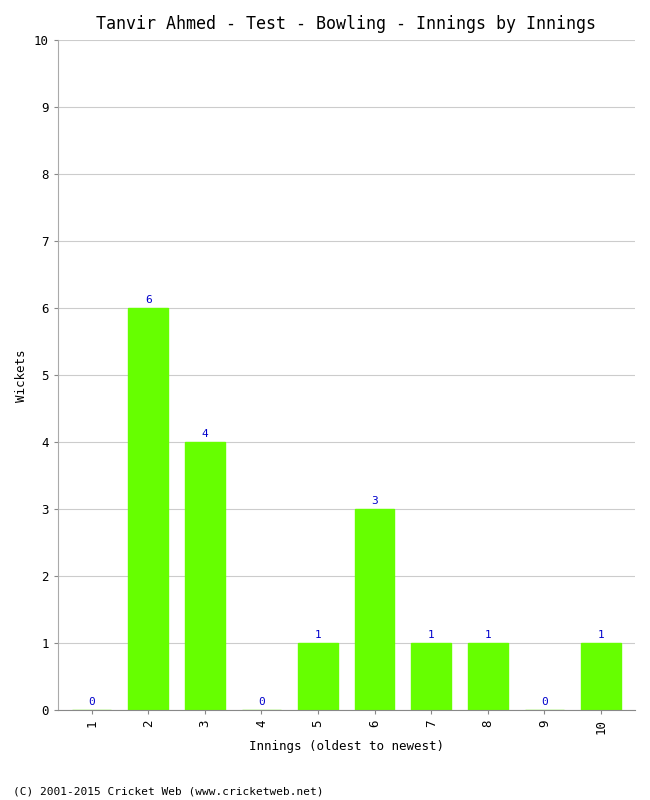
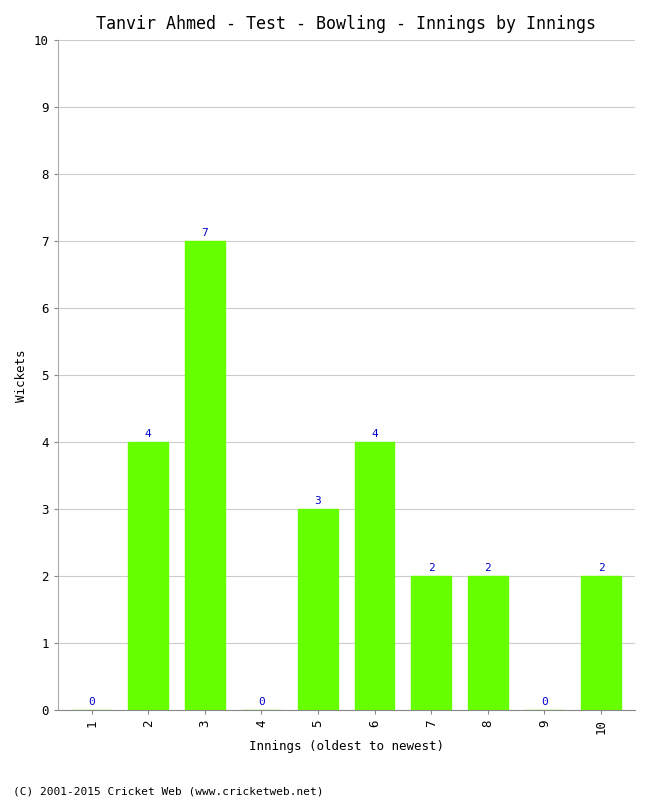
2: 6 -> 4
3: 4 -> 7
5: 1 -> 3
6: 3 -> 4
7: 1 -> 2
8: 1 -> 2
10: 1 -> 2
